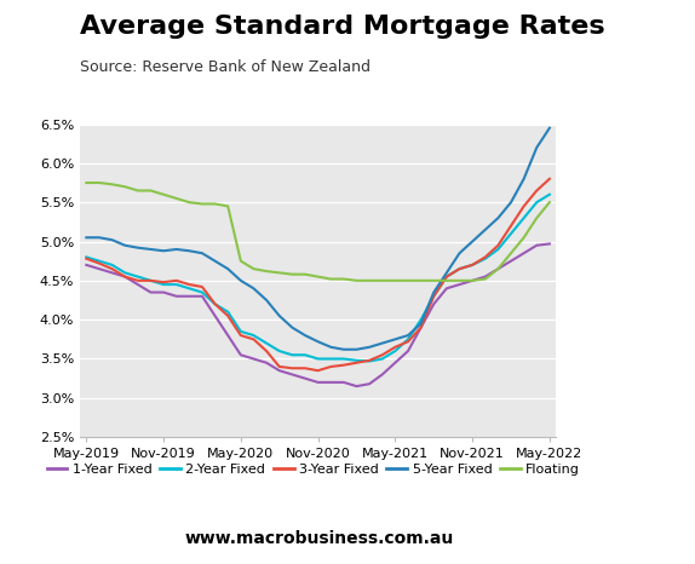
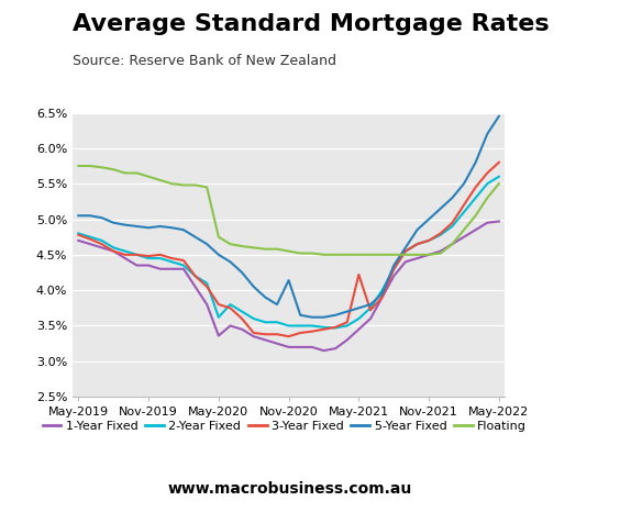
1-Year Fixed/May-2020: 3.55% -> 3.36%
2-Year Fixed/May-2020: 3.85% -> 3.62%
5-Year Fixed/Nov-2020: 3.72% -> 4.14%
3-Year Fixed/May-2021: 3.65% -> 4.22%
